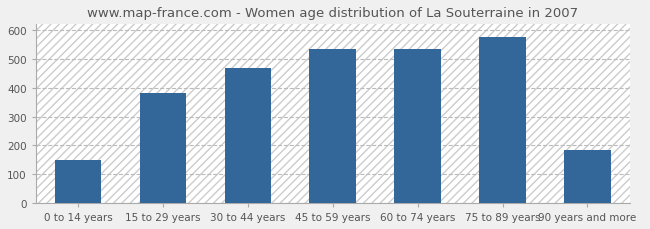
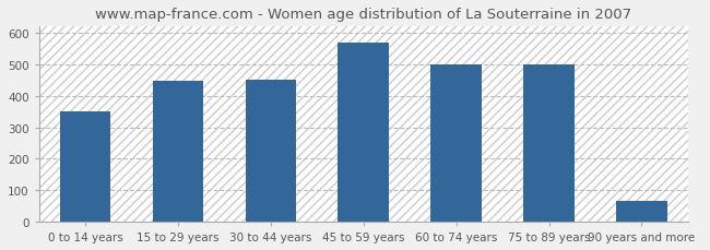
0 to 14 years: 150 -> 350
15 to 29 years: 380 -> 447
30 to 44 years: 470 -> 450
45 to 59 years: 535 -> 570
60 to 74 years: 535 -> 500
75 to 89 years: 575 -> 500
90 years and more: 185 -> 65
